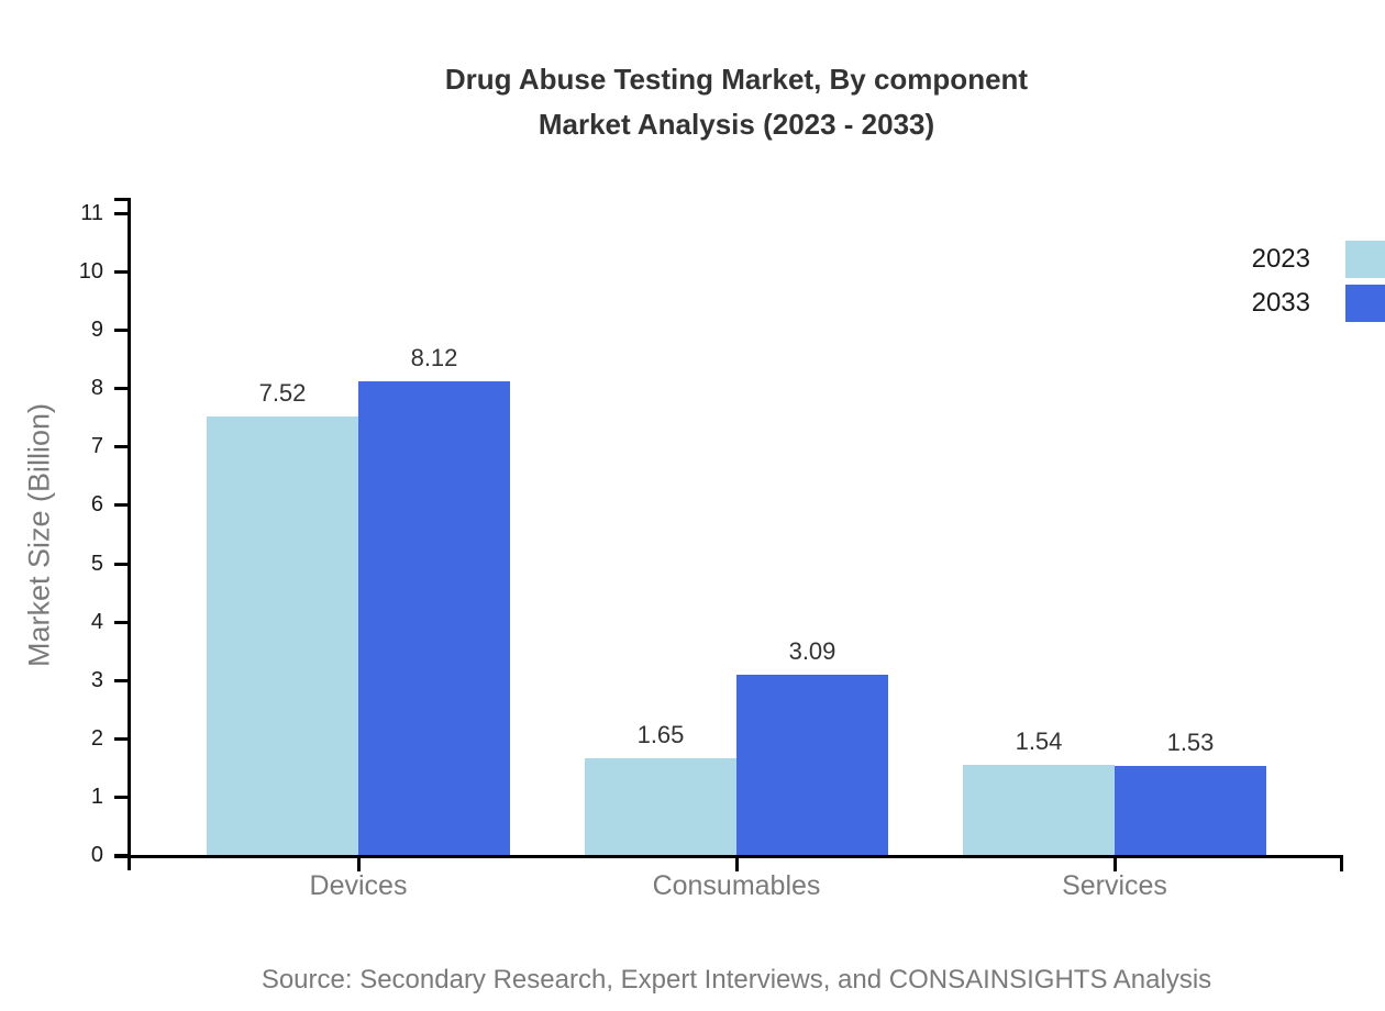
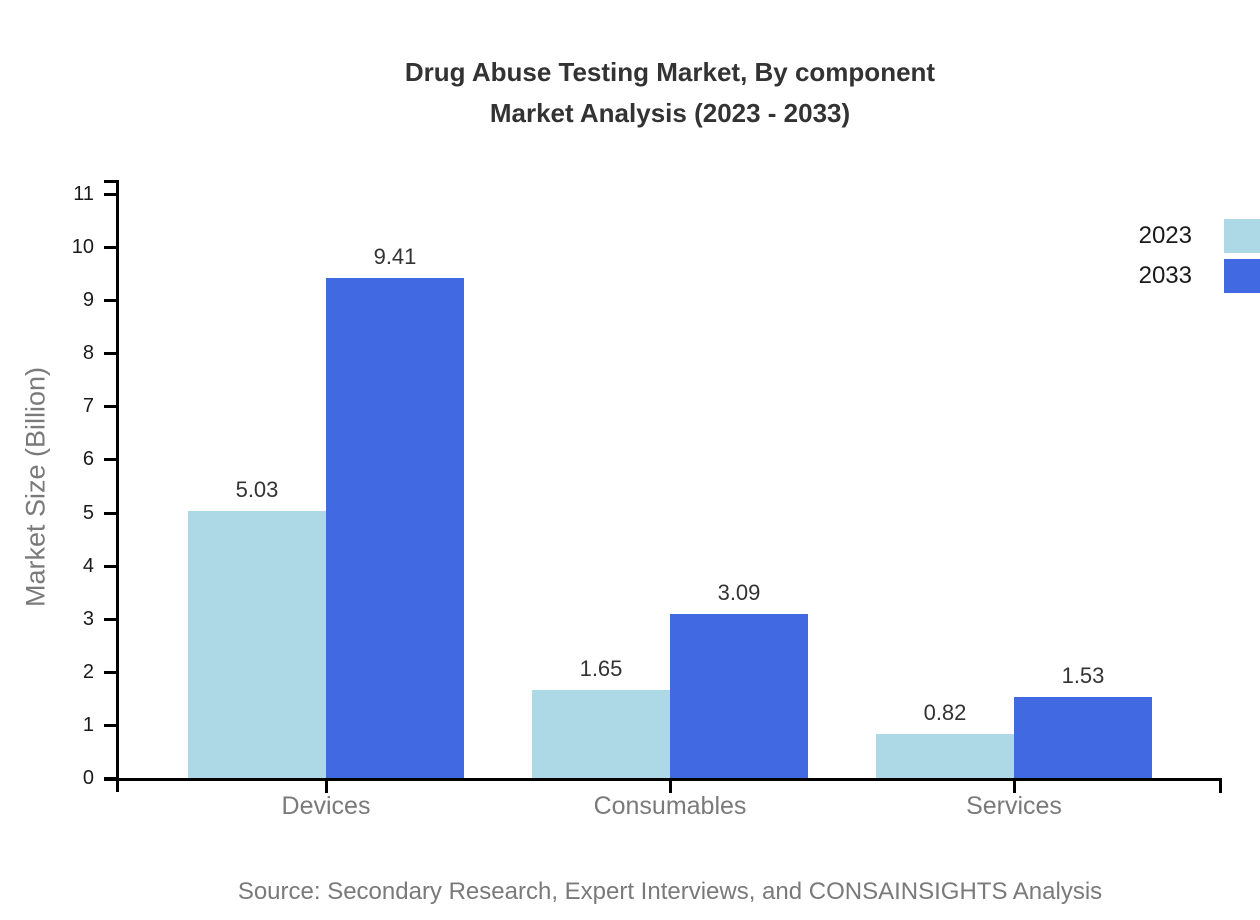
2023/Devices: 7.52 -> 5.03
2033/Devices: 8.12 -> 9.41
2023/Services: 1.54 -> 0.82
